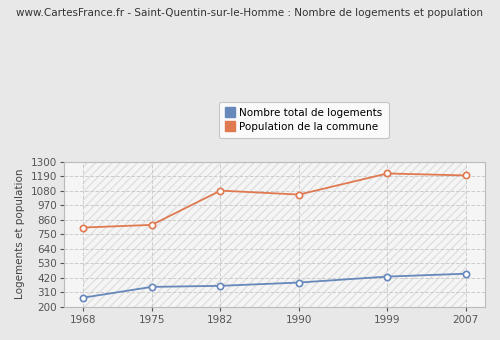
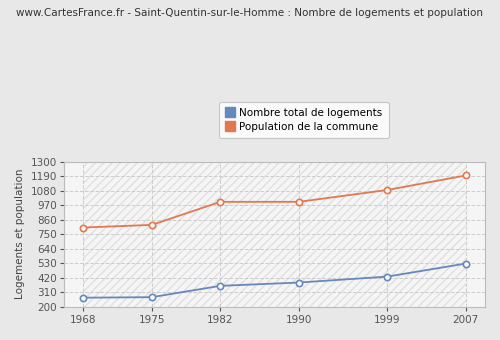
Nombre total de logements/1975: 350 -> 270
Population de la commune/1982: 1080 -> 1000
Population de la commune/1990: 1050 -> 1000
Population de la commune/1999: 1210 -> 1080
Nombre total de logements/2007: 450 -> 530
